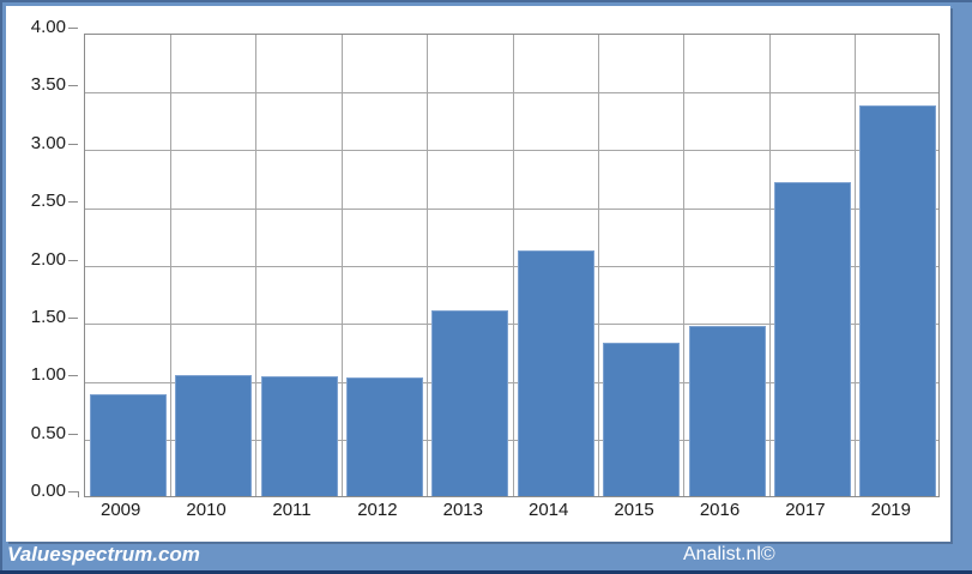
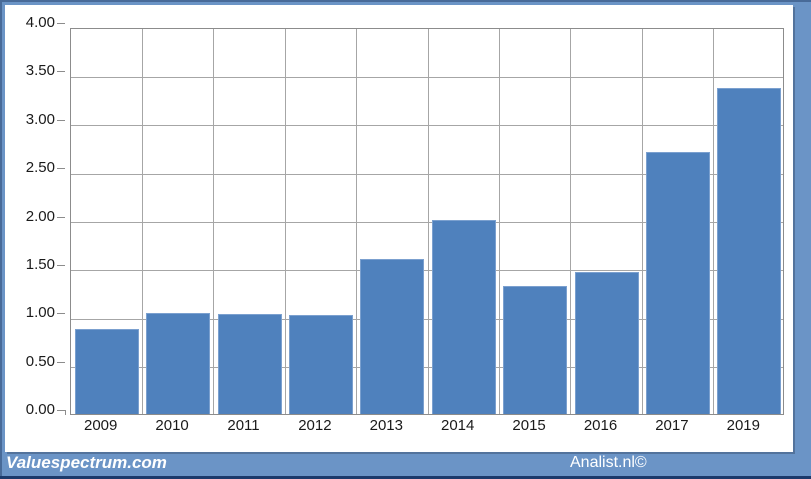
2014: 2.1 -> 2.0
